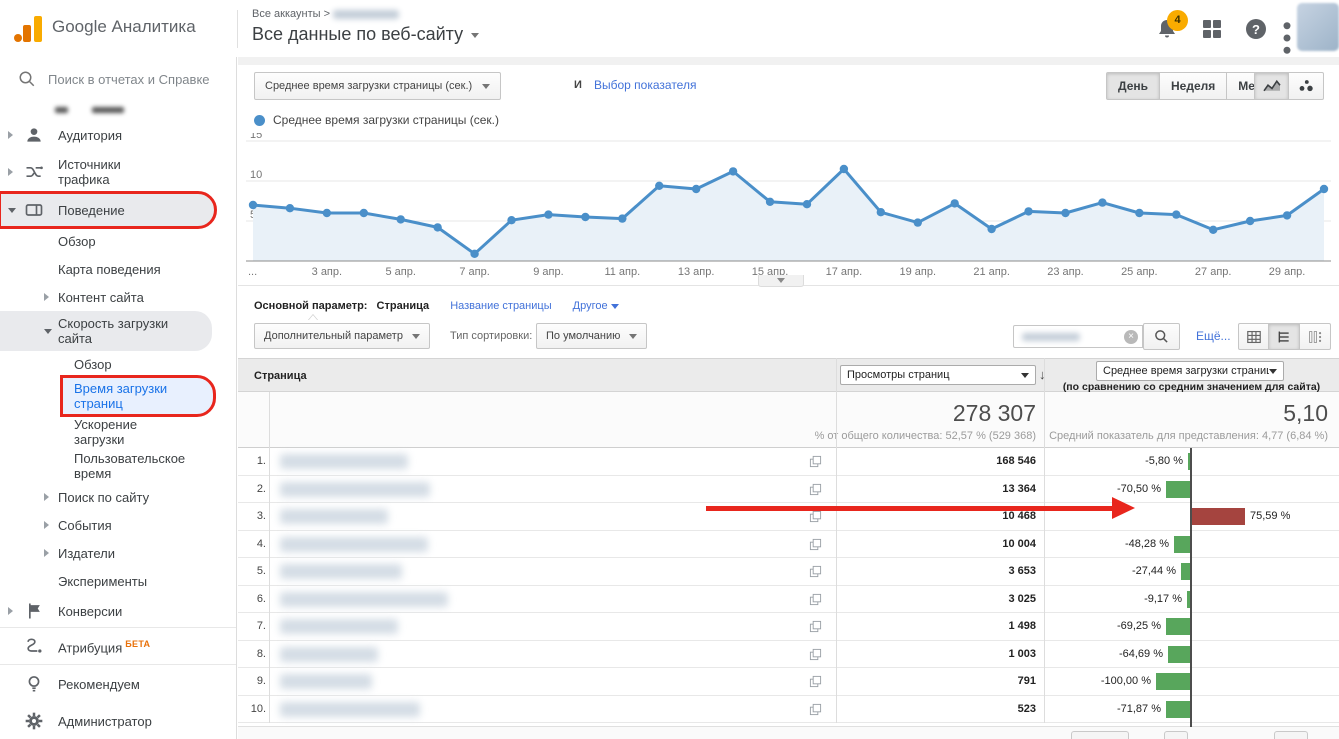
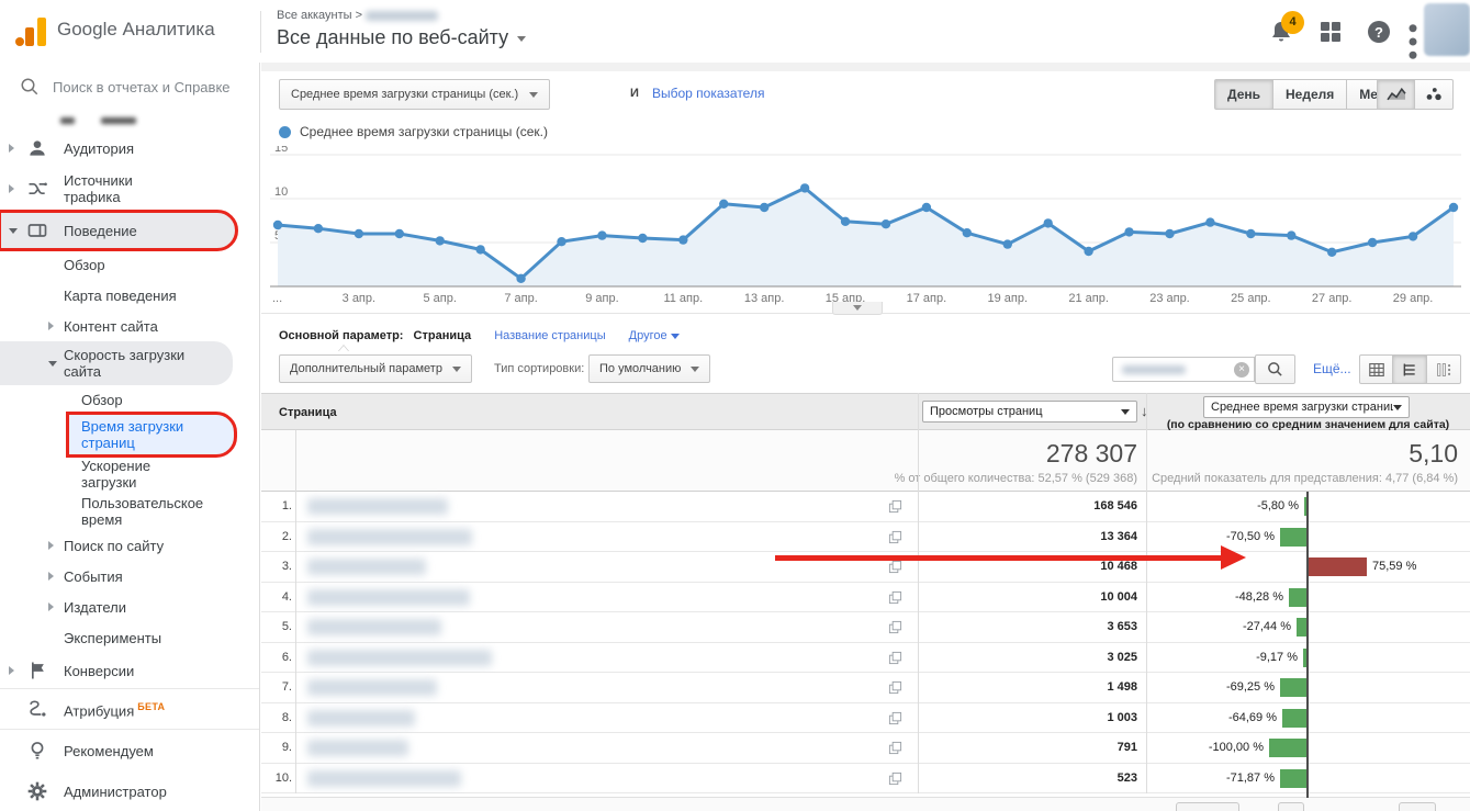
17 апр.: 12 -> 9
